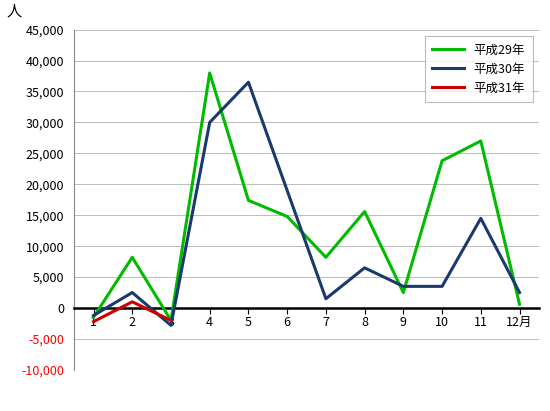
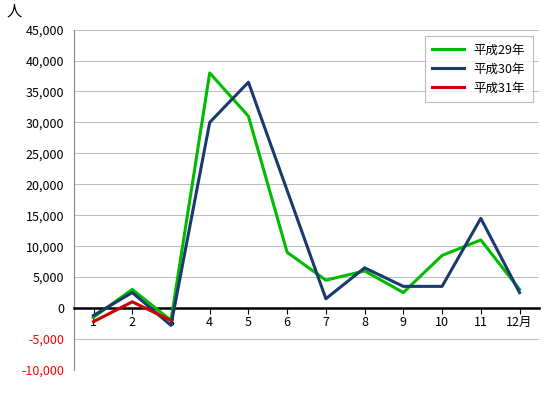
平成29年/2: 8,200 -> 3,000
平成29年/5: 17,400 -> 31,000
平成29年/6: 14,800 -> 9,000
平成29年/7: 8,200 -> 4,500
平成29年/8: 15,600 -> 6,000
平成29年/10: 23,800 -> 8,500
平成29年/11: 27,000 -> 11,000
平成29年/12月: 600 -> 3,000
